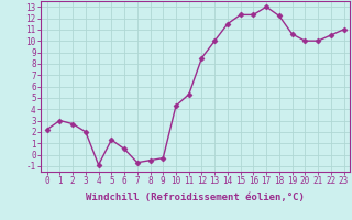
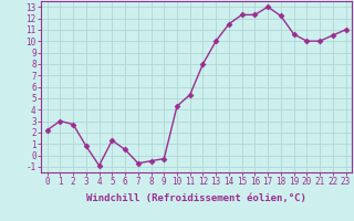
3: 2.0 -> 0.8
12: 8.5 -> 8.0
